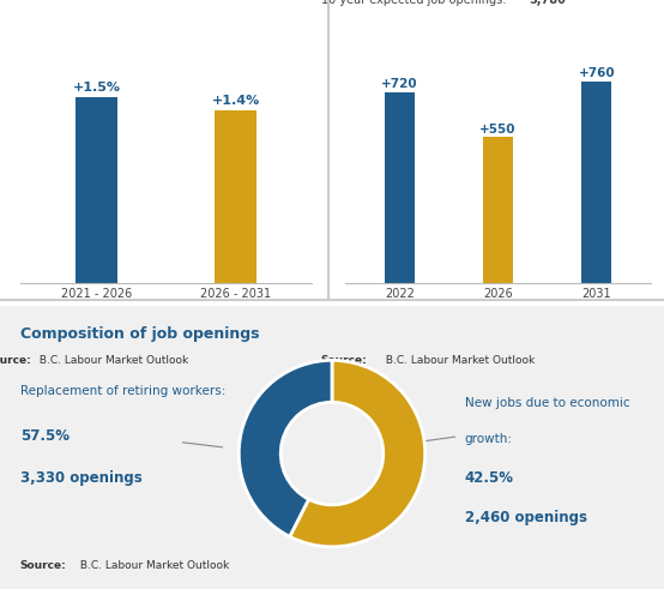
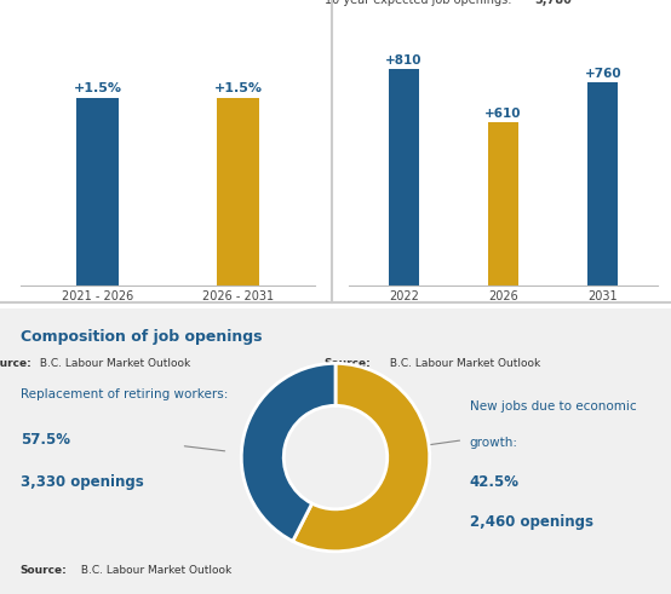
2026 - 2031: +1.4% -> +1.5%
2022: +720 -> +810
2026: +550 -> +610
